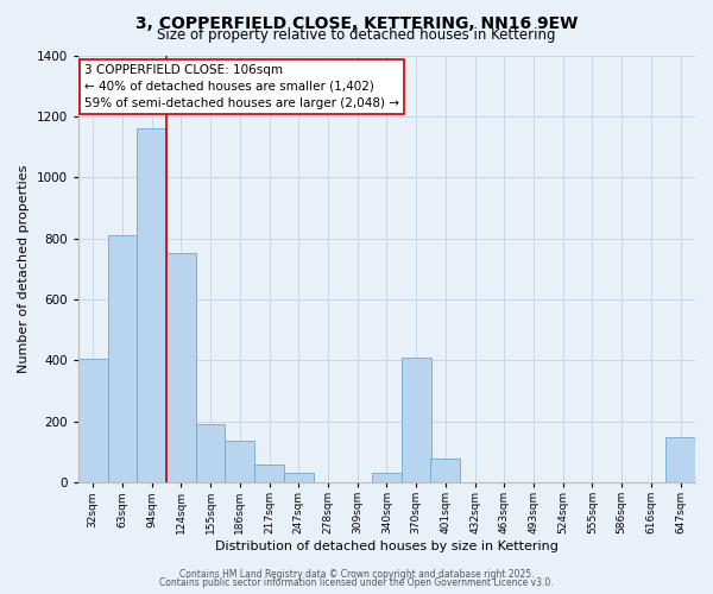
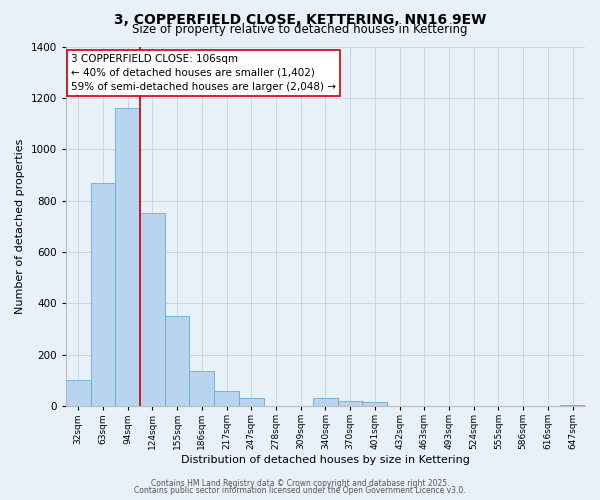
32sqm: 405 -> 100
63sqm: 810 -> 870
155sqm: 190 -> 350
370sqm: 410 -> 20
401sqm: 80 -> 15
647sqm: 150 -> 5
